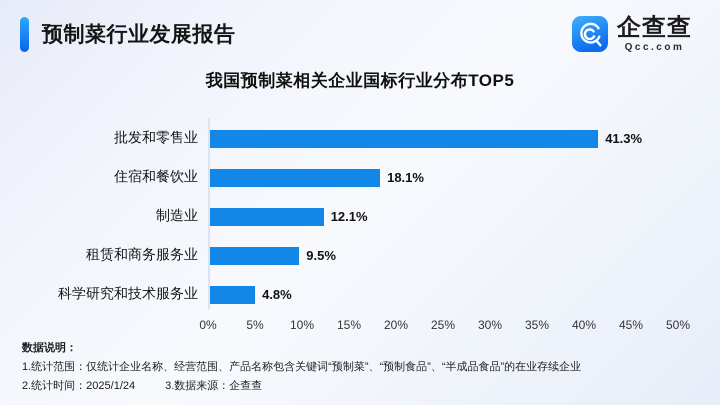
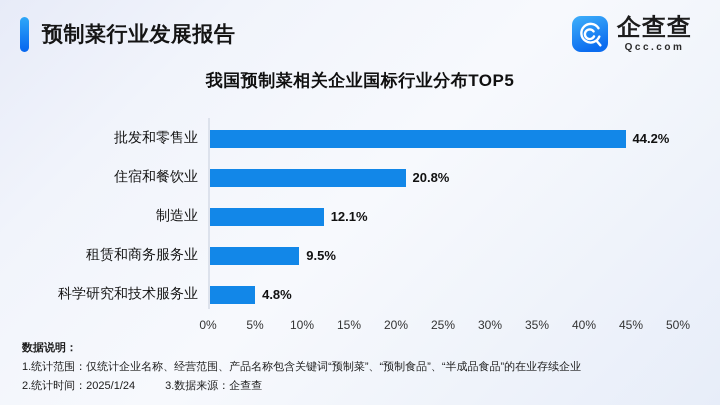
批发和零售业: 41.3% -> 44.2%
住宿和餐饮业: 18.1% -> 20.8%
